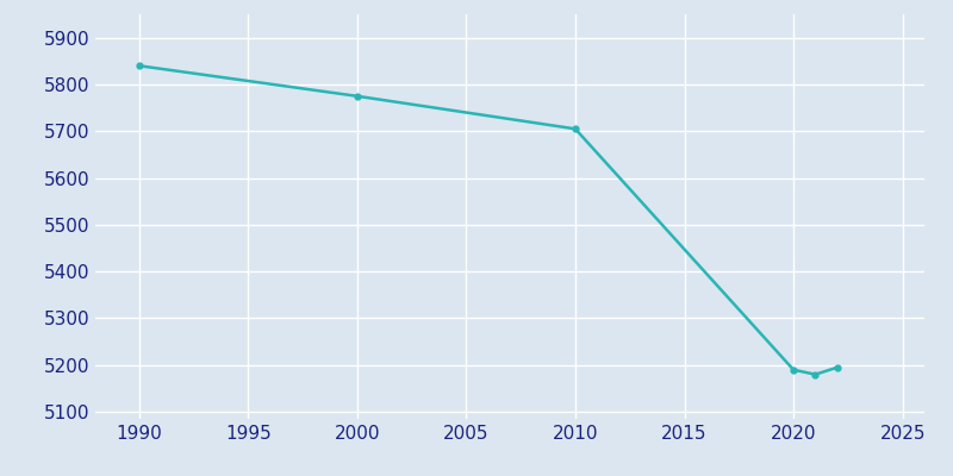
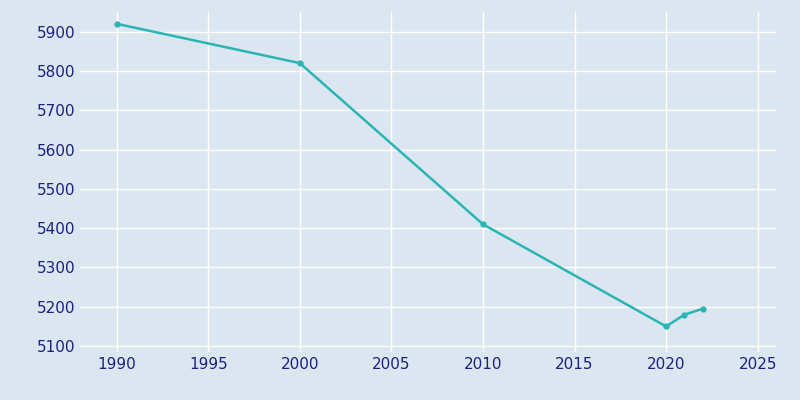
1990: 5840 -> 5920
2000: 5775 -> 5820
2010: 5705 -> 5410
2020: 5190 -> 5150
